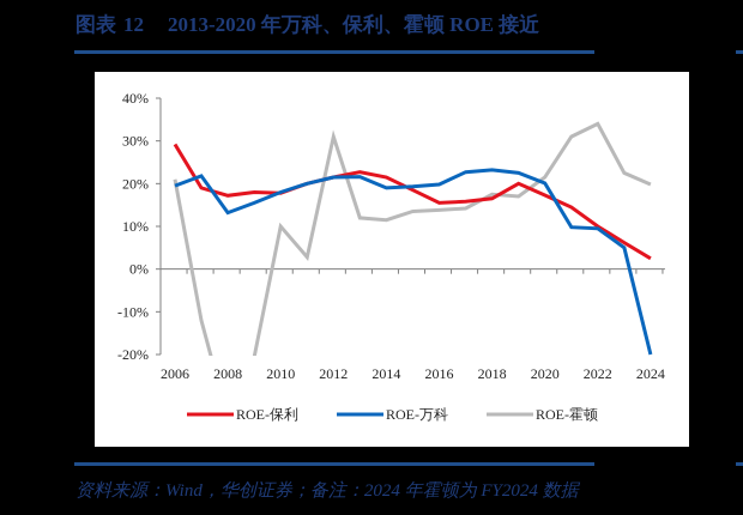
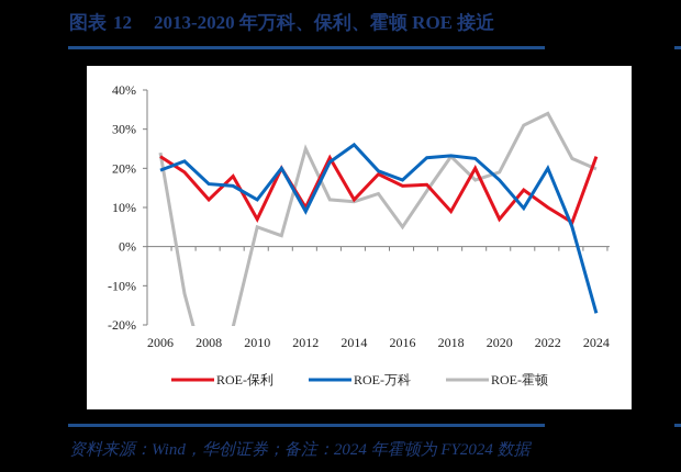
ROE-保利/2006: 29% -> 23%
ROE-霍顿/2006: 21% -> 24%
ROE-保利/2008: 17% -> 12%
ROE-万科/2008: 13% -> 16%
ROE-保利/2010: 18% -> 7%
ROE-万科/2010: 18% -> 12%
ROE-霍顿/2010: 10% -> 5%
ROE-保利/2012: 22% -> 10%
ROE-万科/2012: 22% -> 9%
ROE-霍顿/2012: 31% -> 25%
ROE-保利/2014: 22% -> 12%
ROE-万科/2014: 19% -> 26%
ROE-万科/2016: 20% -> 17%
ROE-霍顿/2016: 14% -> 5%
ROE-保利/2018: 16% -> 9%
ROE-霍顿/2018: 18% -> 23%
ROE-保利/2020: 17% -> 7%
ROE-万科/2020: 20% -> 17%
ROE-霍顿/2020: 22% -> 19%
ROE-万科/2022: 10% -> 20%
ROE-保利/2024: 2% -> 23%
ROE-万科/2024: -20% -> -17%
